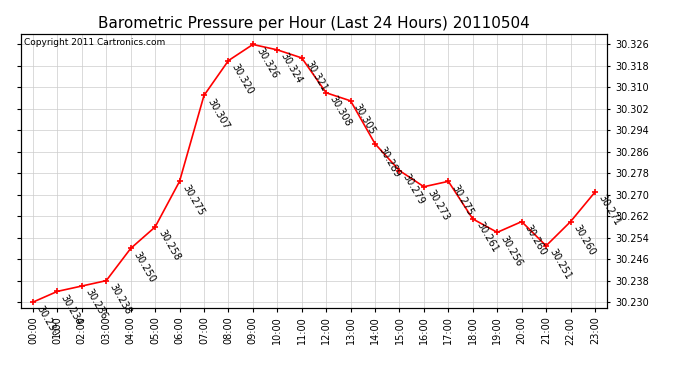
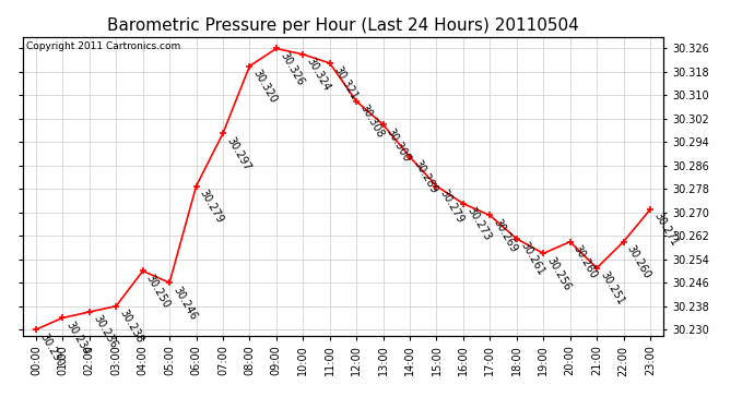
05:00: 30.258 -> 30.246
06:00: 30.275 -> 30.279
07:00: 30.307 -> 30.297
13:00: 30.305 -> 30.300
17:00: 30.275 -> 30.269
